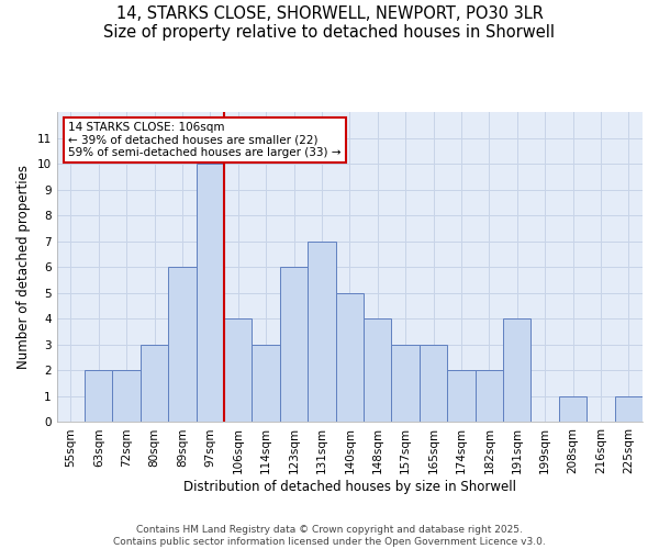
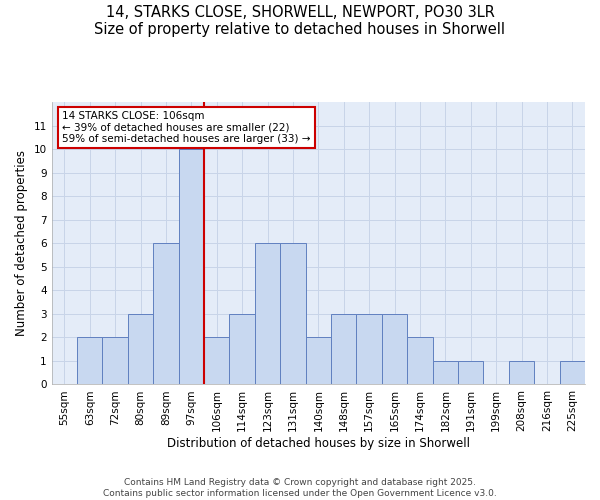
106sqm: 4 -> 2
131sqm: 7 -> 6
140sqm: 5 -> 2
148sqm: 4 -> 3
182sqm: 2 -> 1
191sqm: 4 -> 1
